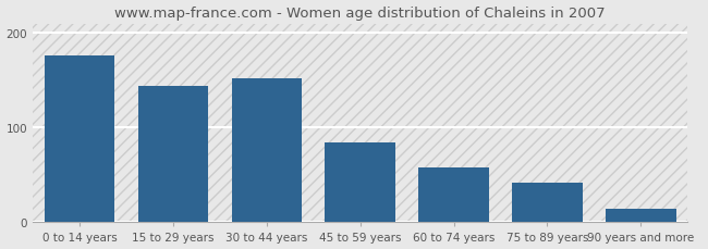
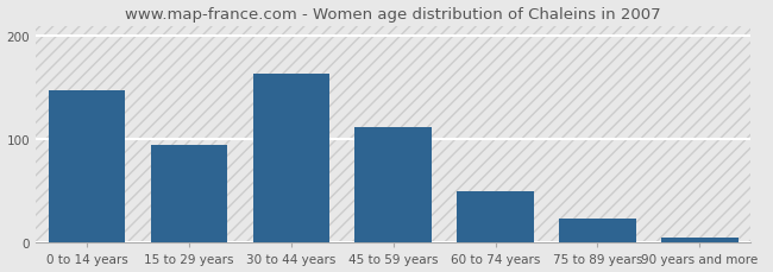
0 to 14 years: 176 -> 148
15 to 29 years: 144 -> 95
30 to 44 years: 152 -> 163
45 to 59 years: 84 -> 112
60 to 74 years: 58 -> 50
75 to 89 years: 42 -> 23
90 years and more: 14 -> 5
